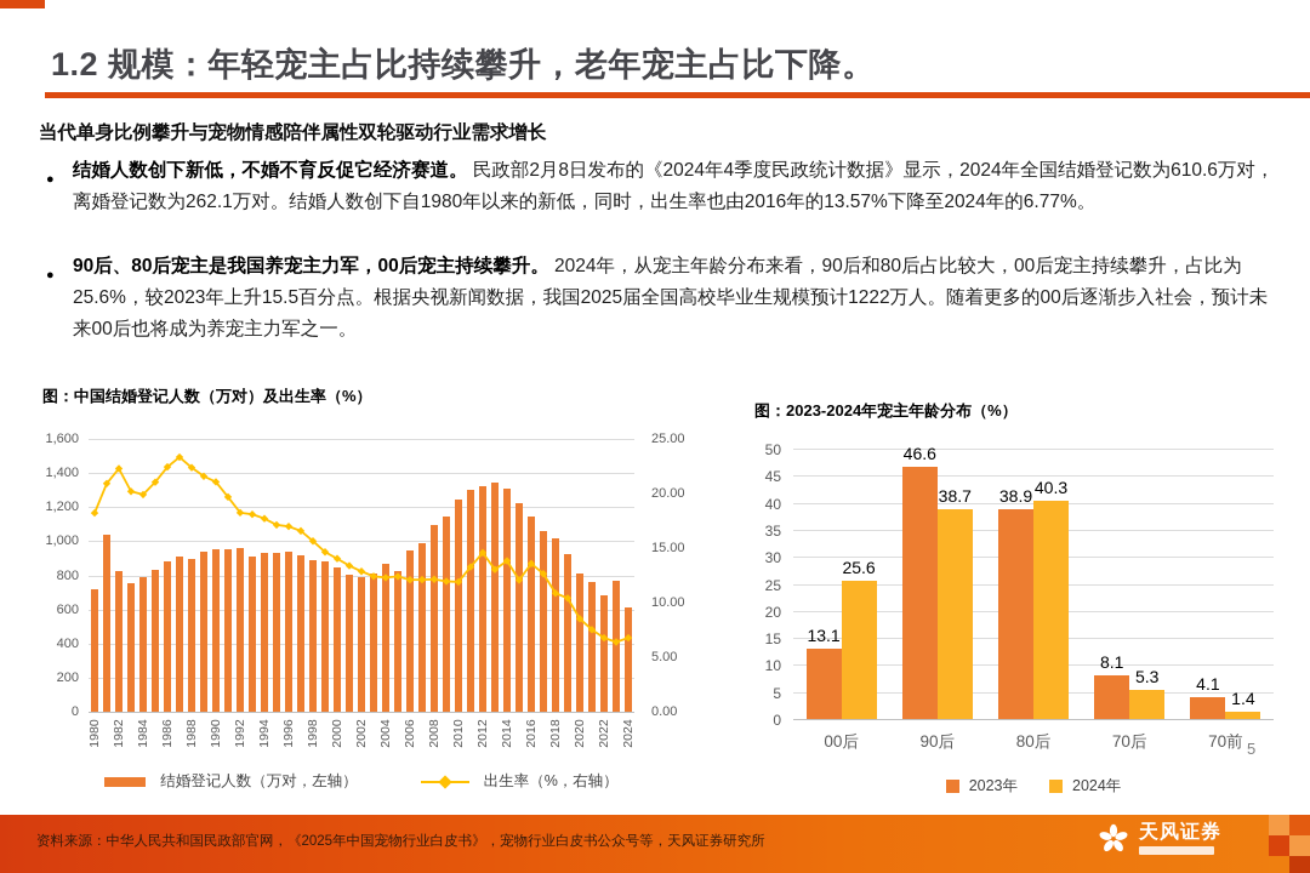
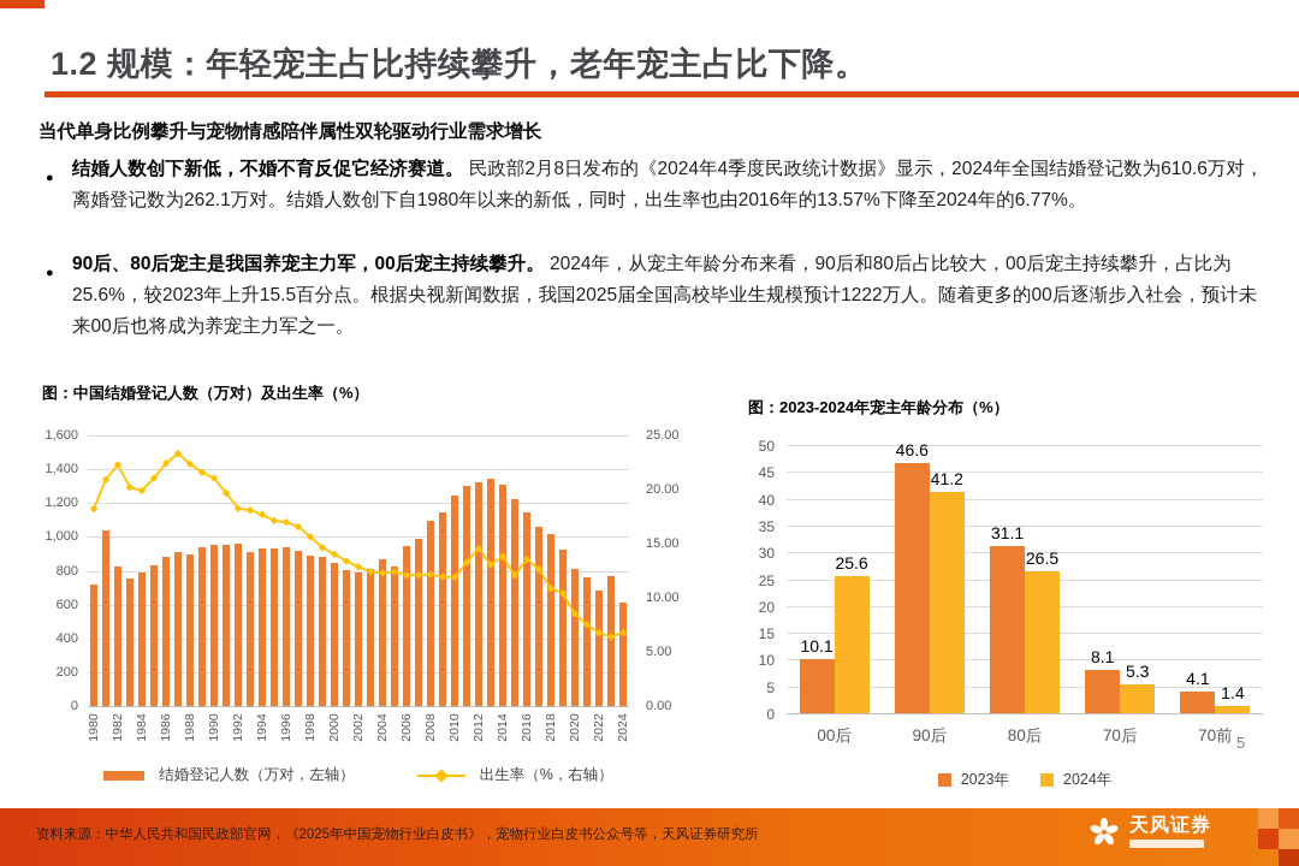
图：2023-2024年宠主年龄分布（%）/2023年/00后: 13.1 -> 10.1
图：2023-2024年宠主年龄分布（%）/2024年/90后: 38.7 -> 41.2
图：2023-2024年宠主年龄分布（%）/2023年/80后: 38.9 -> 31.1
图：2023-2024年宠主年龄分布（%）/2024年/80后: 40.3 -> 26.5
